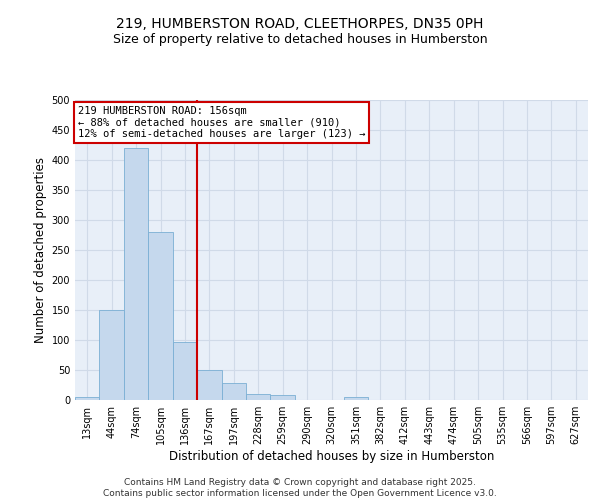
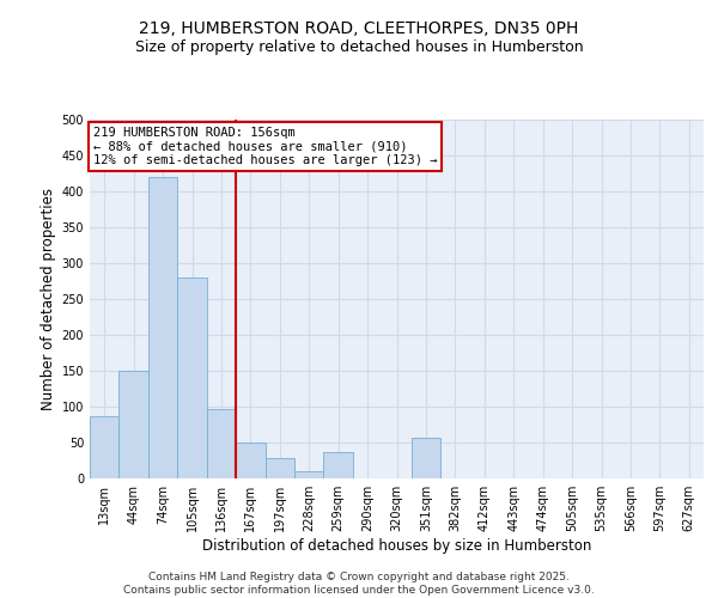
13sqm: 5 -> 86
259sqm: 9 -> 36
351sqm: 5 -> 56
